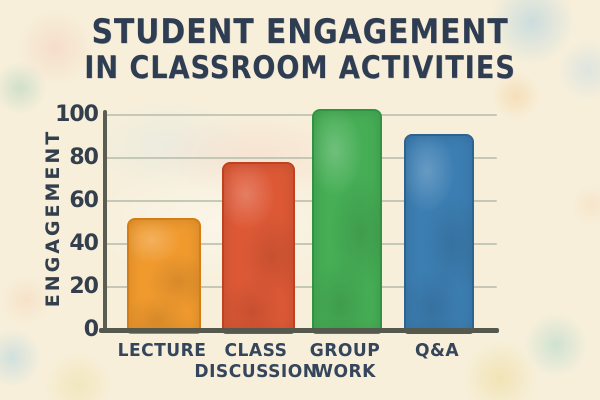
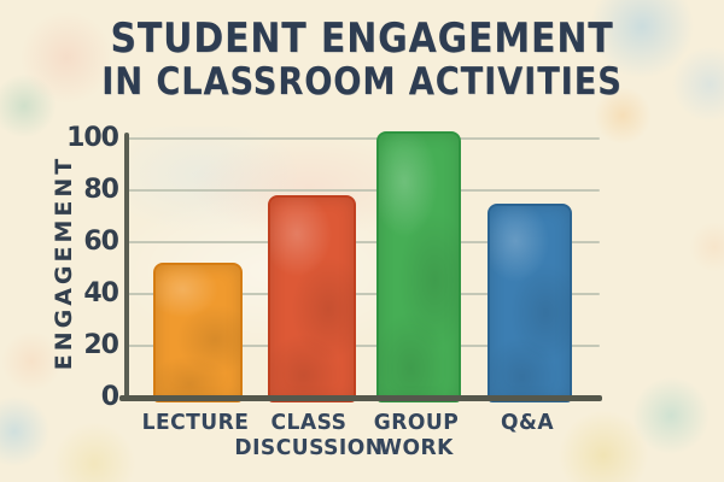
Q&A: 91 -> 75
